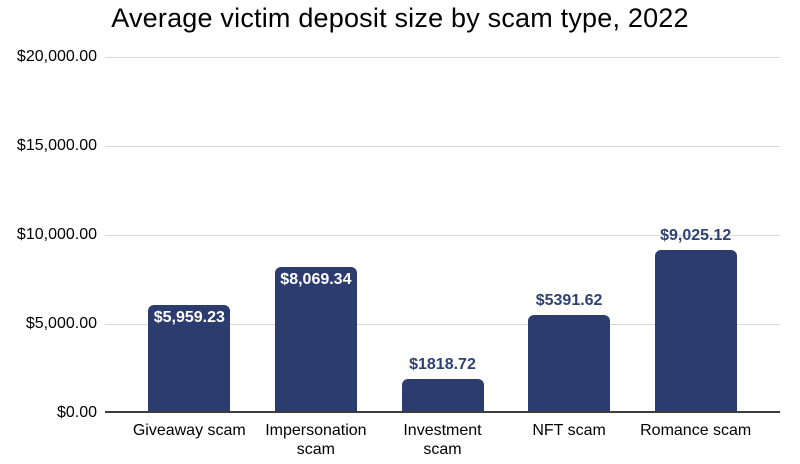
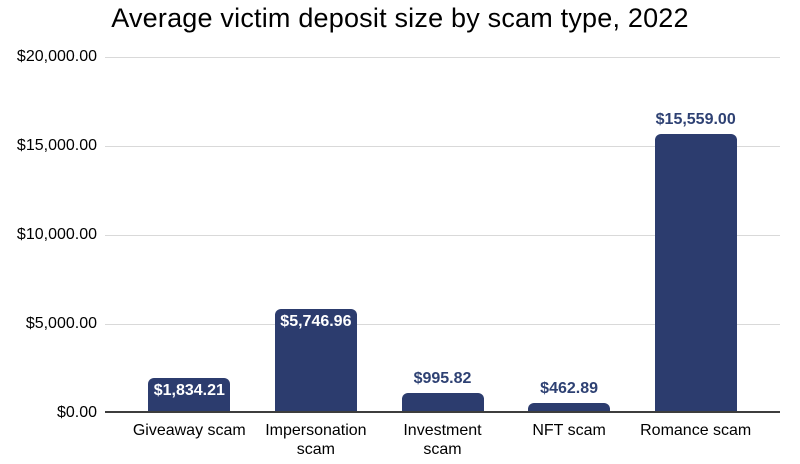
Giveaway scam: $5,959.23 -> $1,834.21
Impersonation scam: $8,069.34 -> $5,746.96
Investment scam: $1818.72 -> $995.82
NFT scam: $5391.62 -> $462.89
Romance scam: $9,025.12 -> $15,559.00
